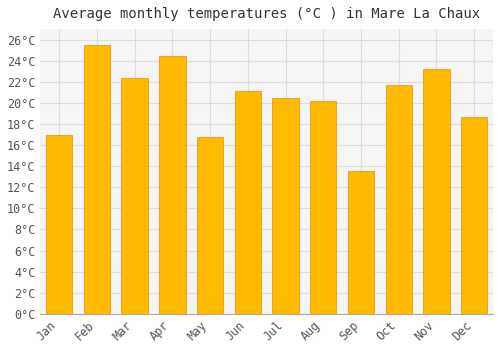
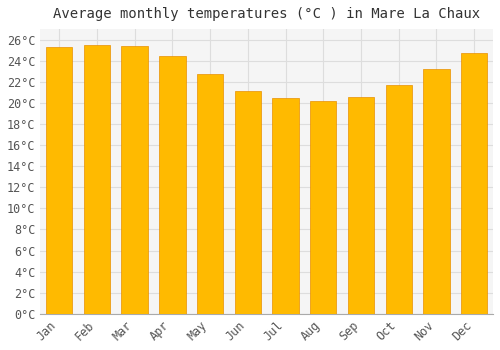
Jan: 17.0°C -> 25.3°C
Mar: 22.4°C -> 25.4°C
May: 16.8°C -> 22.7°C
Sep: 13.5°C -> 20.6°C
Dec: 18.7°C -> 24.7°C
